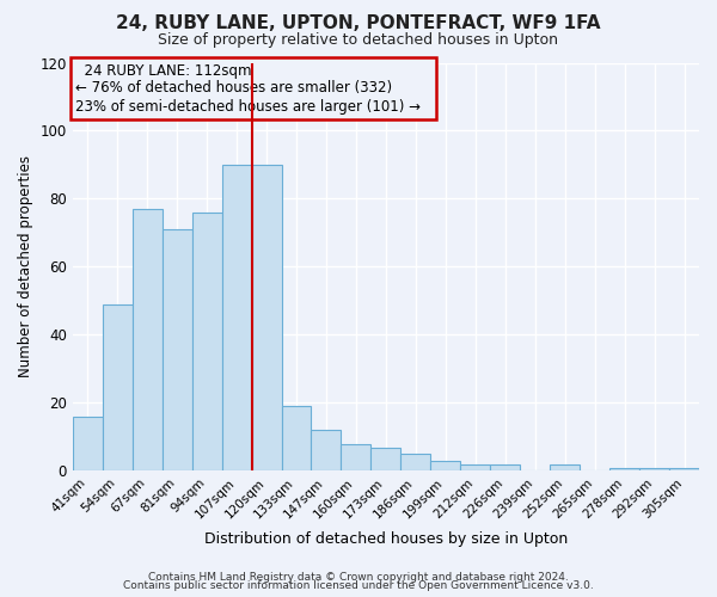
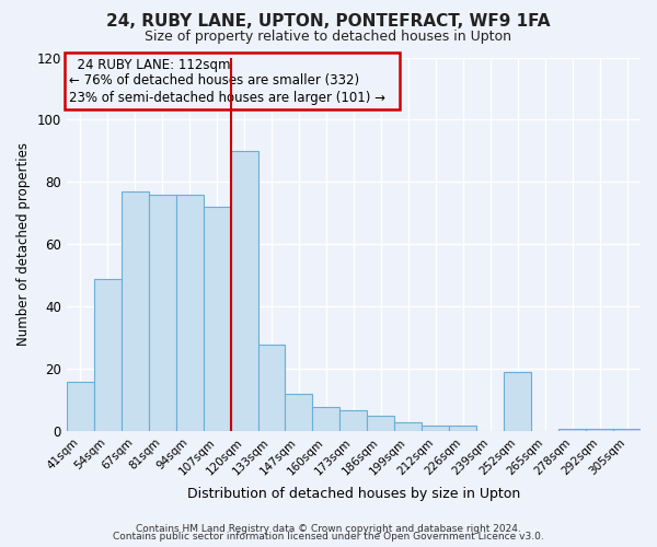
81sqm: 71 -> 76
107sqm: 90 -> 72
133sqm: 19 -> 28
252sqm: 2 -> 19
